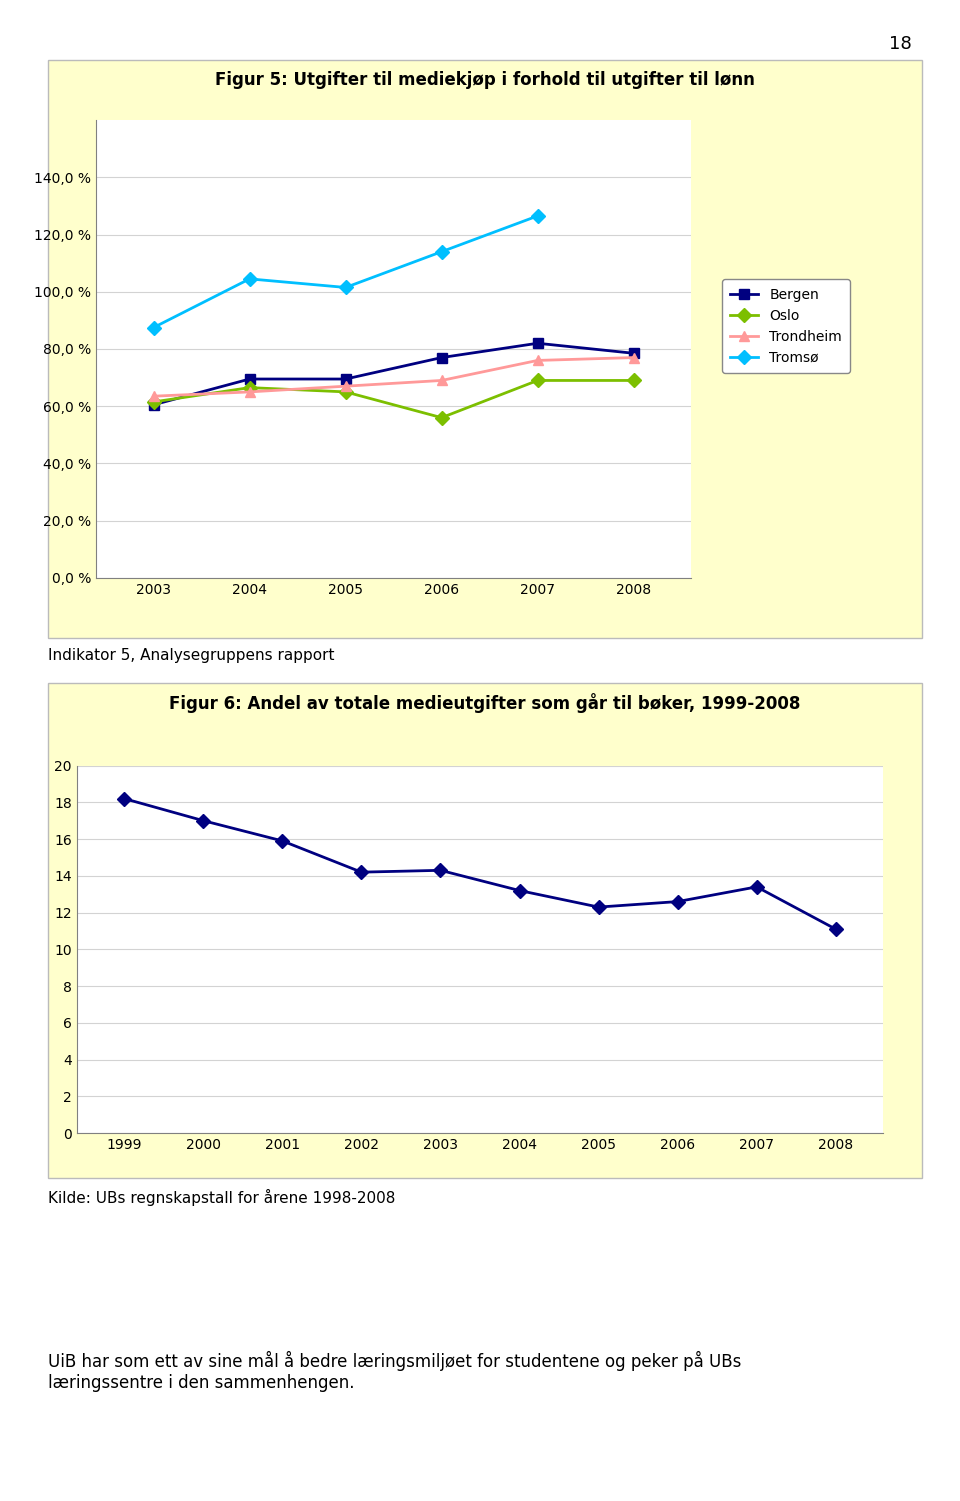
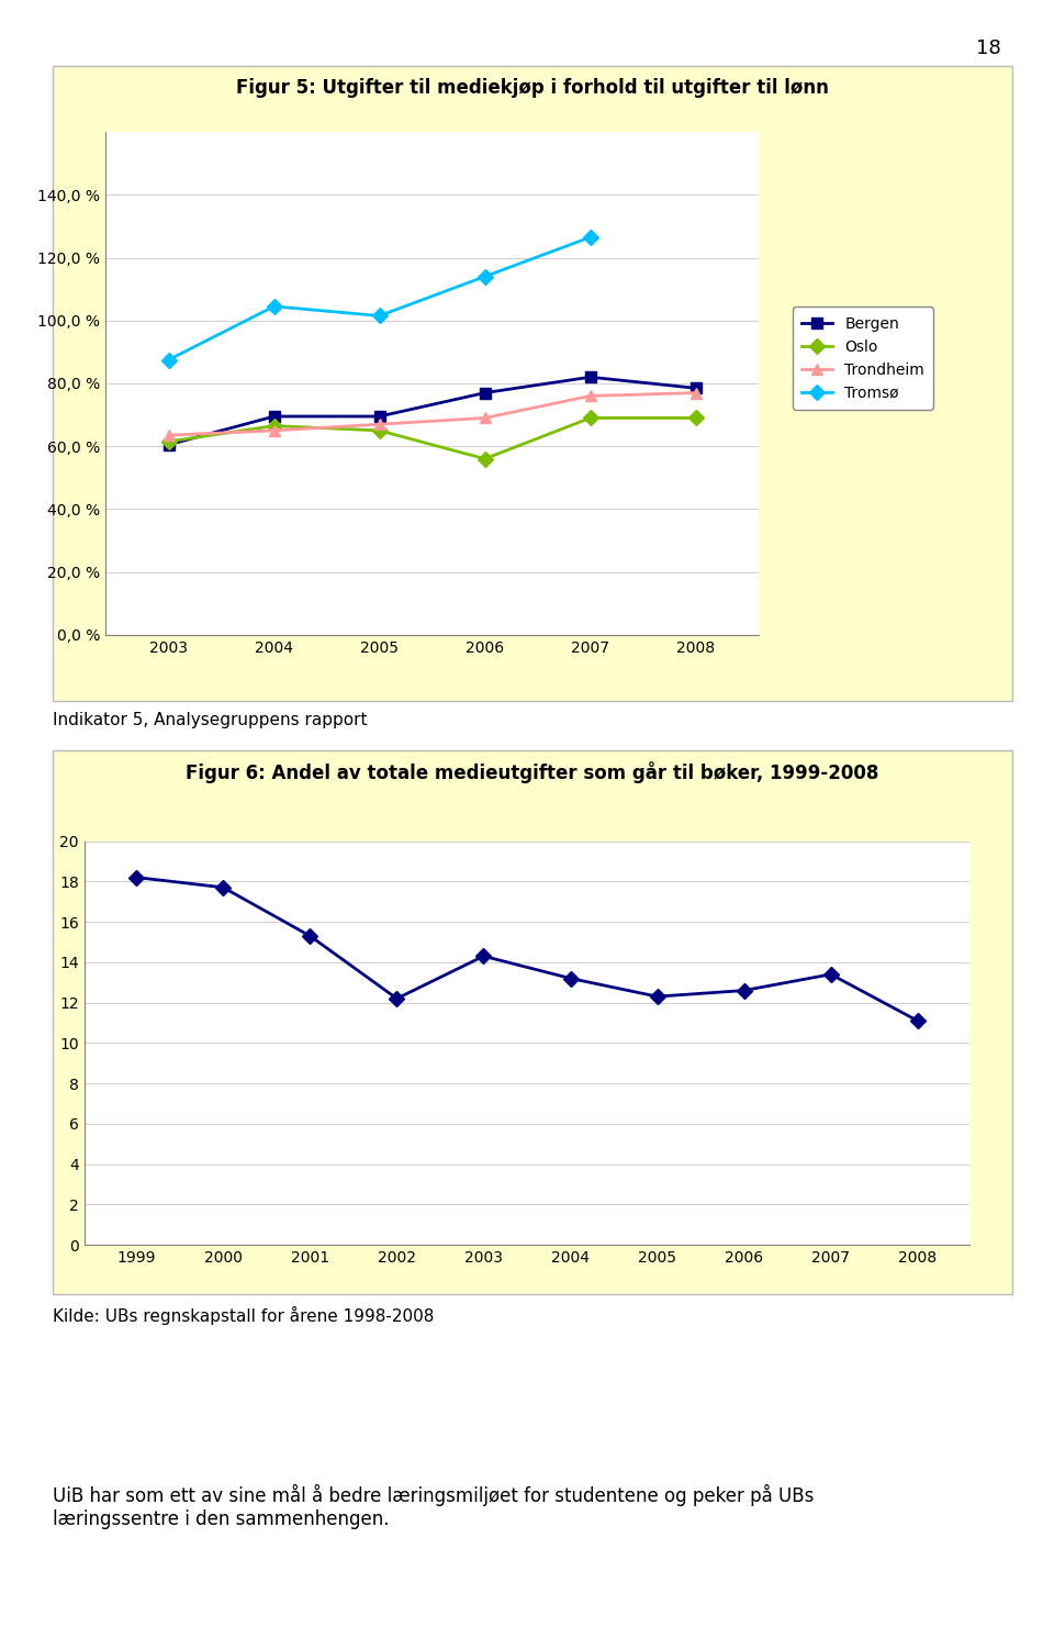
2000: 17.0 -> 17.7
2001: 15.9 -> 15.3
2002: 14.2 -> 12.2
